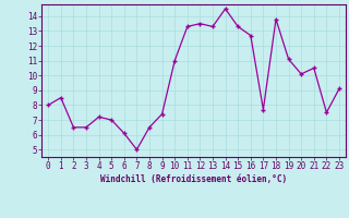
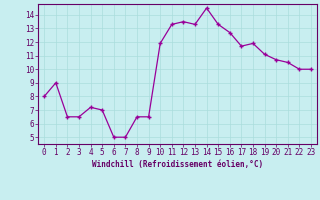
1: 8.5 -> 9.0
6: 6.1 -> 5.0
9: 7.4 -> 6.5
10: 11.0 -> 11.9
17: 7.7 -> 11.7
18: 13.8 -> 11.9
20: 10.1 -> 10.7
22: 7.5 -> 10.0
23: 9.1 -> 10.0
